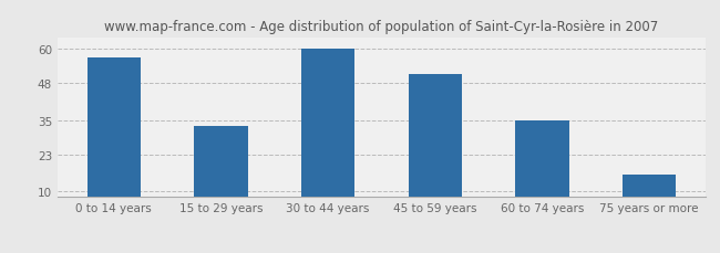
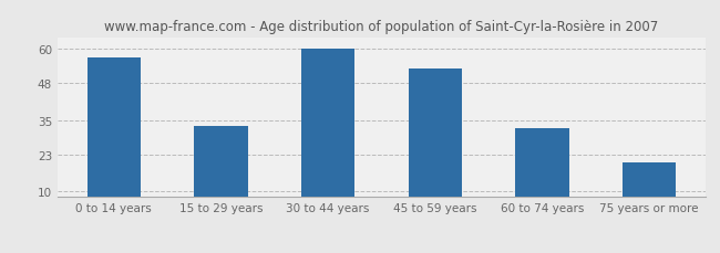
45 to 59 years: 51 -> 53
60 to 74 years: 35 -> 32
75 years or more: 16 -> 20
